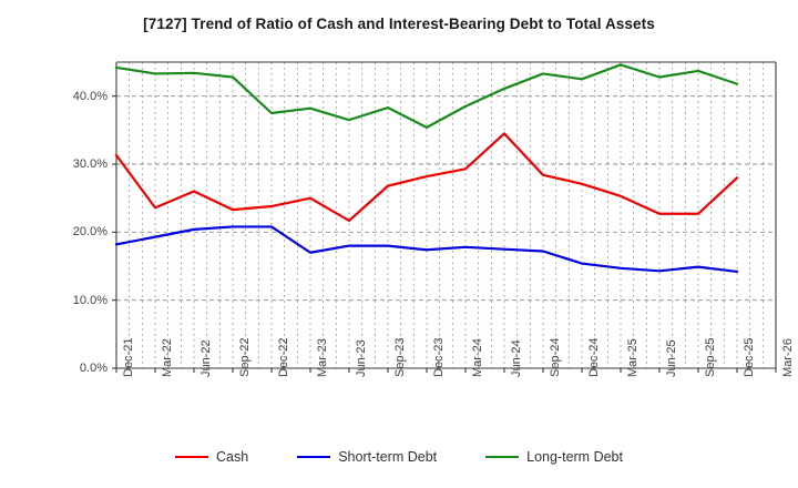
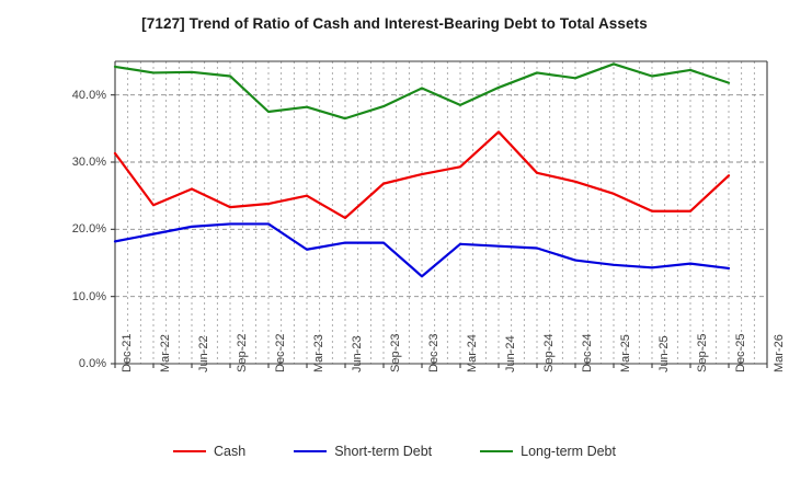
Short-term Debt/Dec-23: 17% -> 13%
Long-term Debt/Dec-23: 35% -> 41%
